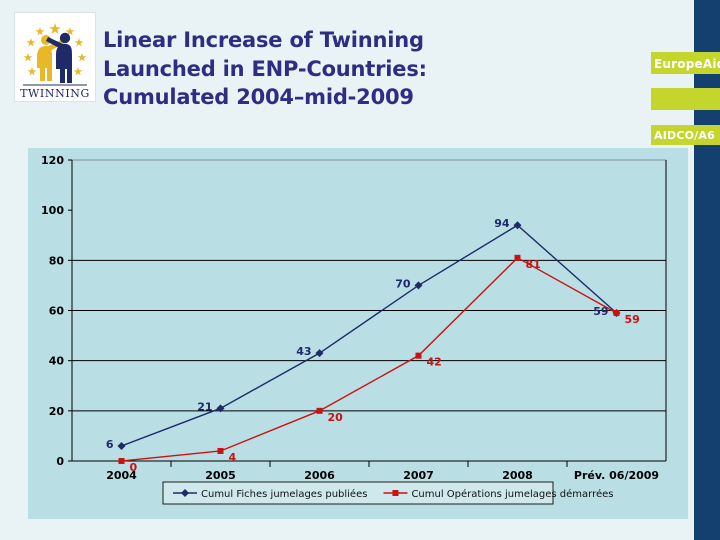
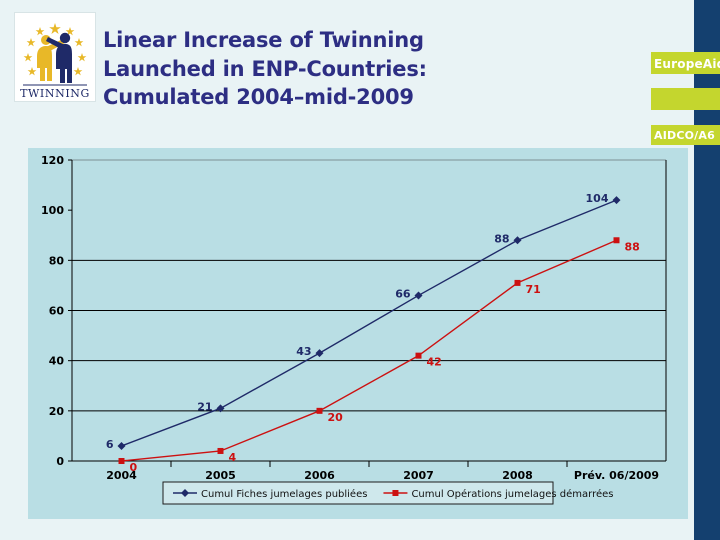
Cumul Fiches jumelages publiées/2007: 70 -> 66
Cumul Fiches jumelages publiées/2008: 94 -> 88
Cumul Opérations jumelages démarrées/2008: 81 -> 71
Cumul Fiches jumelages publiées/Prév. 06/2009: 59 -> 104
Cumul Opérations jumelages démarrées/Prév. 06/2009: 59 -> 88
